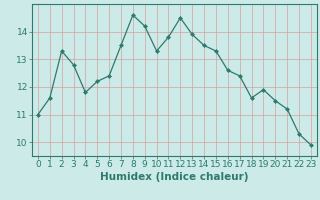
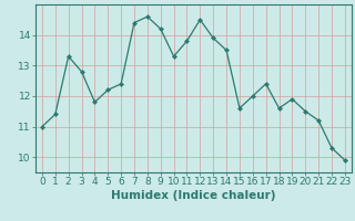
1: 11.6 -> 11.4
7: 13.5 -> 14.4
15: 13.3 -> 11.6
16: 12.6 -> 12.0
